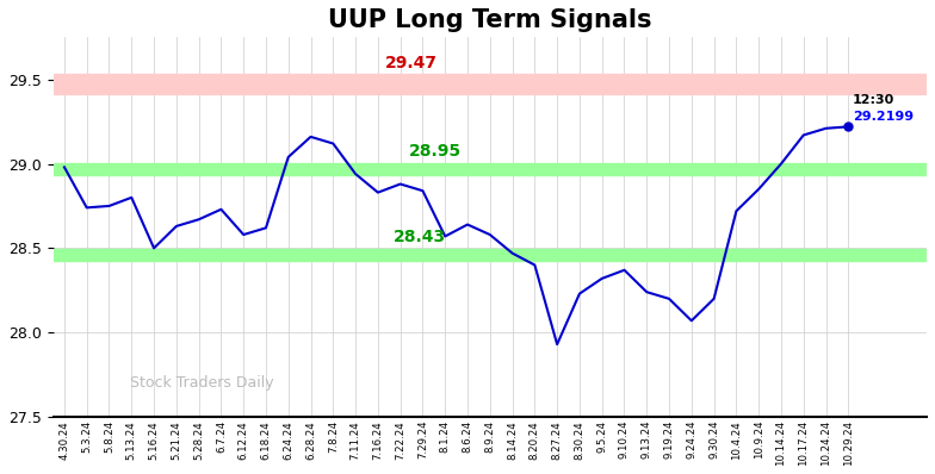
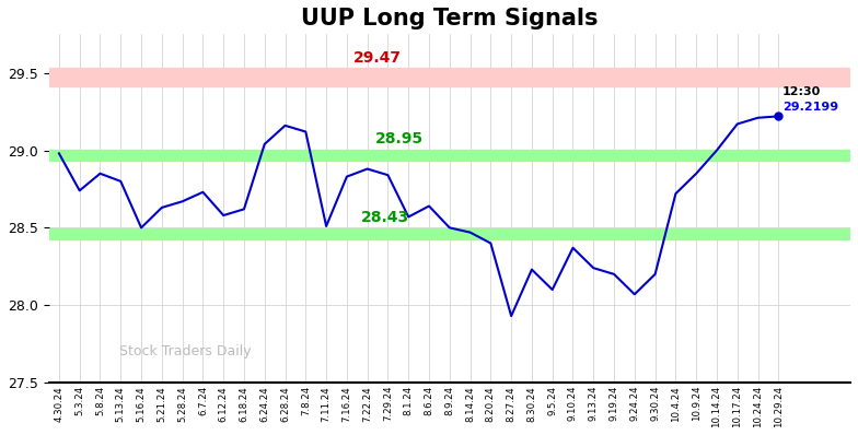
5.8.24: 28.75 -> 28.85
7.11.24: 28.94 -> 28.51
8.9.24: 28.58 -> 28.50
9.5.24: 28.32 -> 28.10
